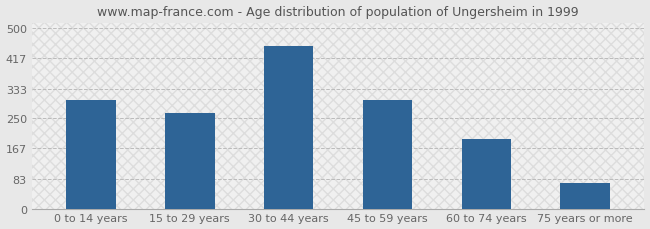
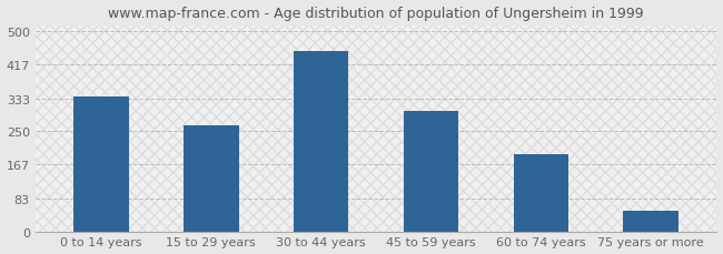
0 to 14 years: 300 -> 338
75 years or more: 70 -> 52
